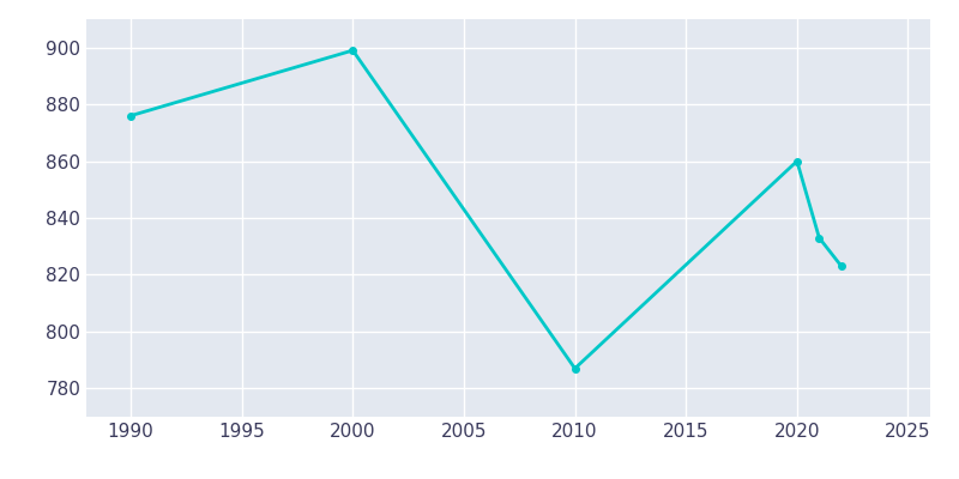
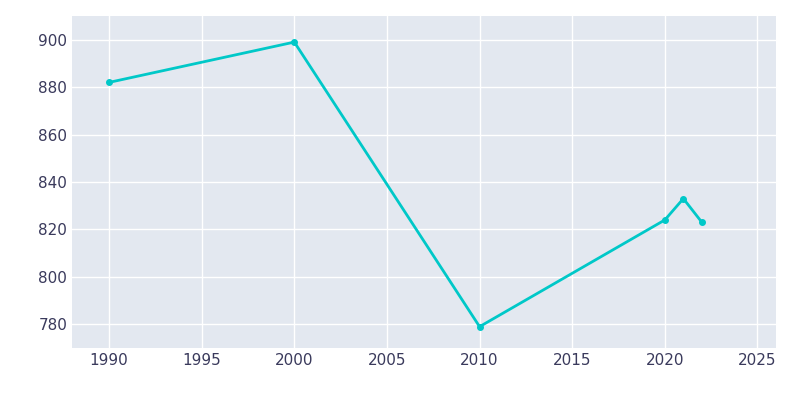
1990: 876 -> 882
2010: 787 -> 779
2020: 860 -> 824
